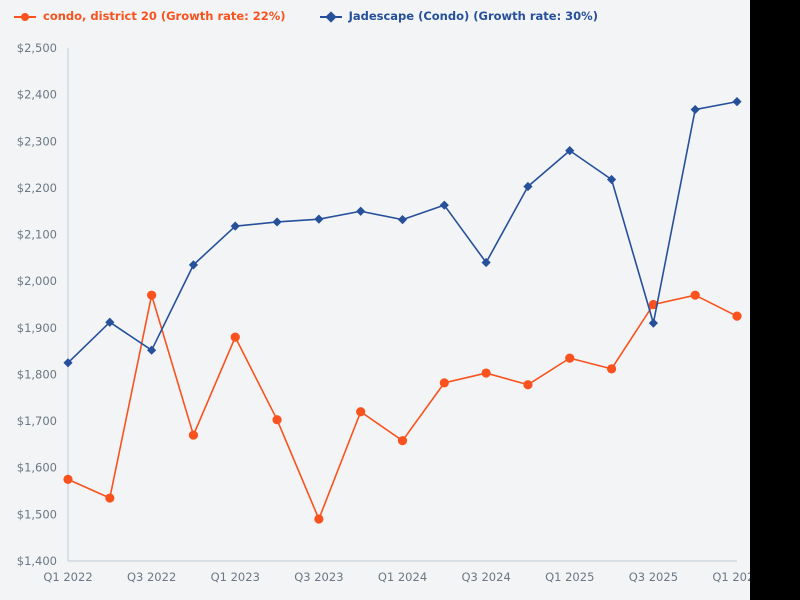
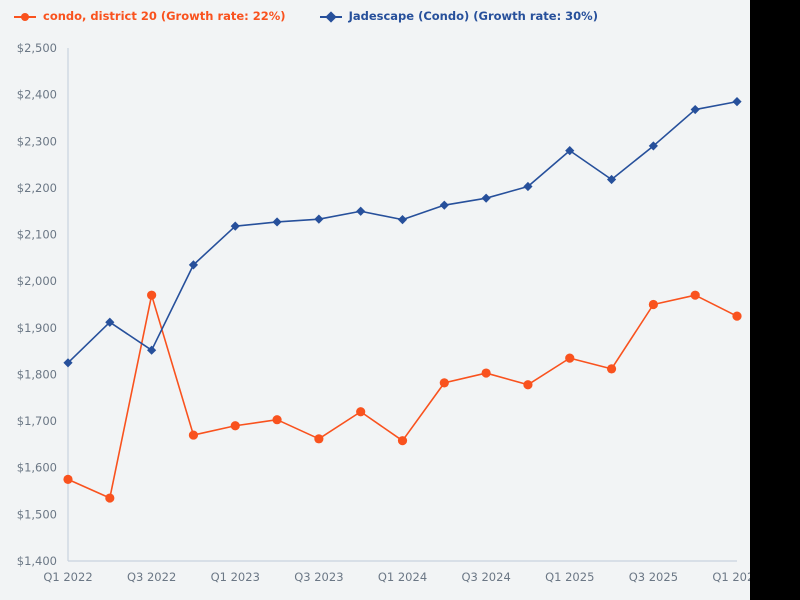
condo, district 20 (Growth rate: 22%)/Q1 2023: $1880 -> $1690
condo, district 20 (Growth rate: 22%)/Q3 2023: $1490 -> $1660
Jadescape (Condo) (Growth rate: 30%)/Q3 2024: $2040 -> $2180
Jadescape (Condo) (Growth rate: 30%)/Q3 2025: $1910 -> $2290
